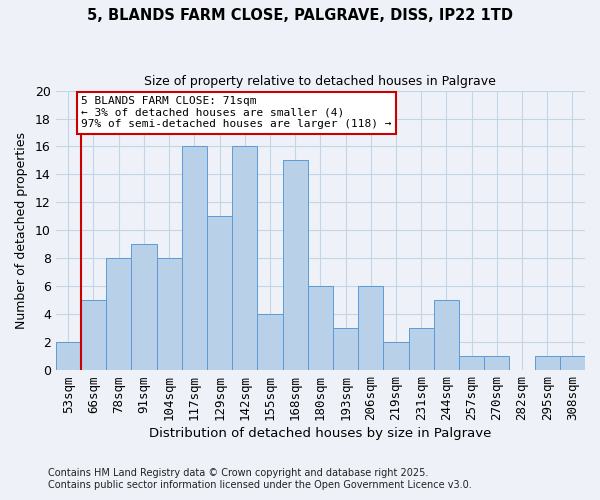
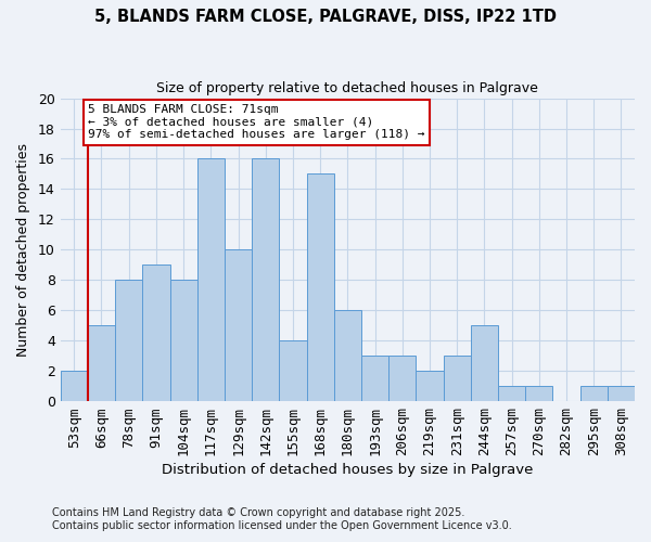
129sqm: 11 -> 10
206sqm: 6 -> 3
